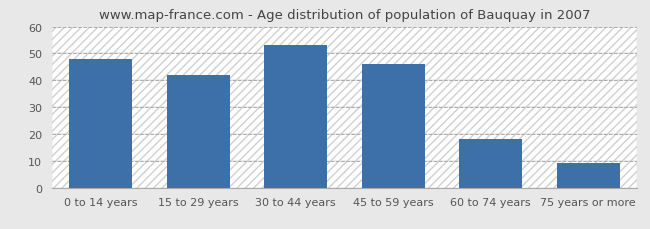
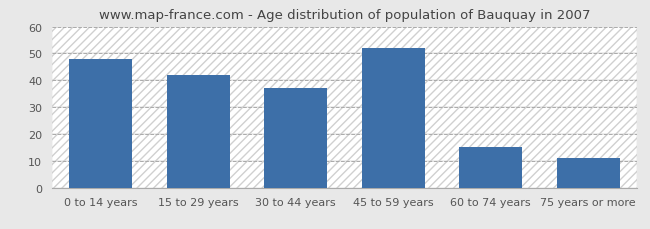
30 to 44 years: 53 -> 37
45 to 59 years: 46 -> 52
60 to 74 years: 18 -> 15
75 years or more: 9 -> 11
